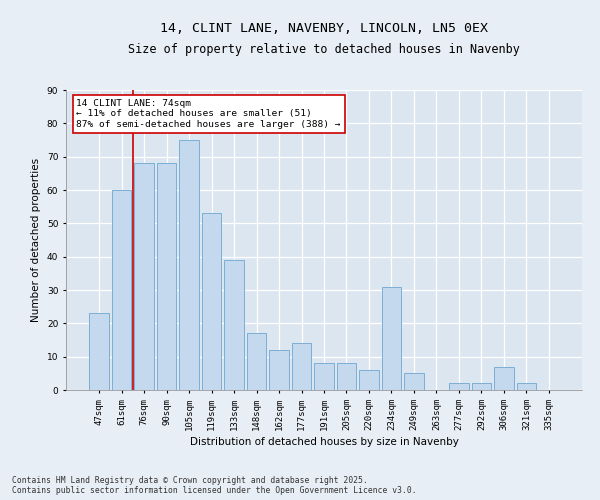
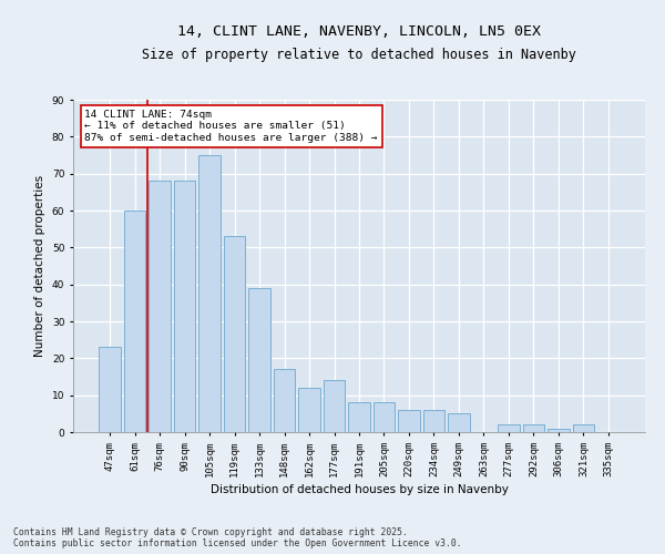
234sqm: 31 -> 6
306sqm: 7 -> 1
